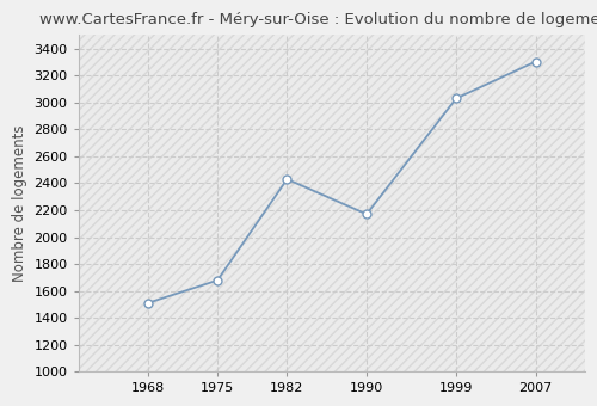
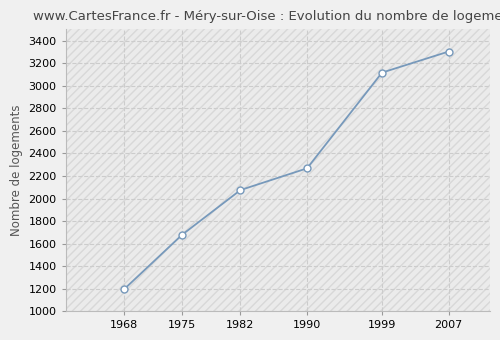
1968: 1510 -> 1190
1982: 2430 -> 2080
1990: 2170 -> 2270
1999: 3030 -> 3120
